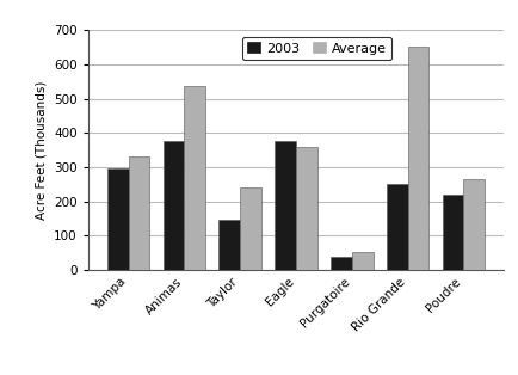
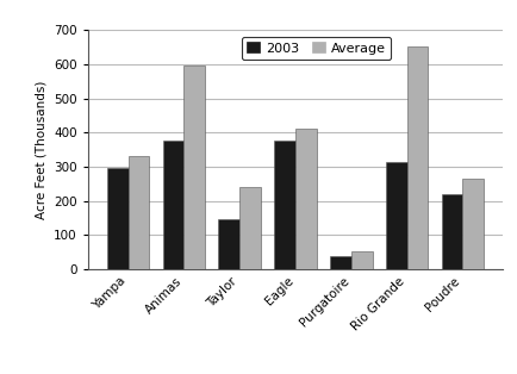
Average/Animas: 535 -> 595
Average/Eagle: 360 -> 410
2003/Rio Grande: 250 -> 315
